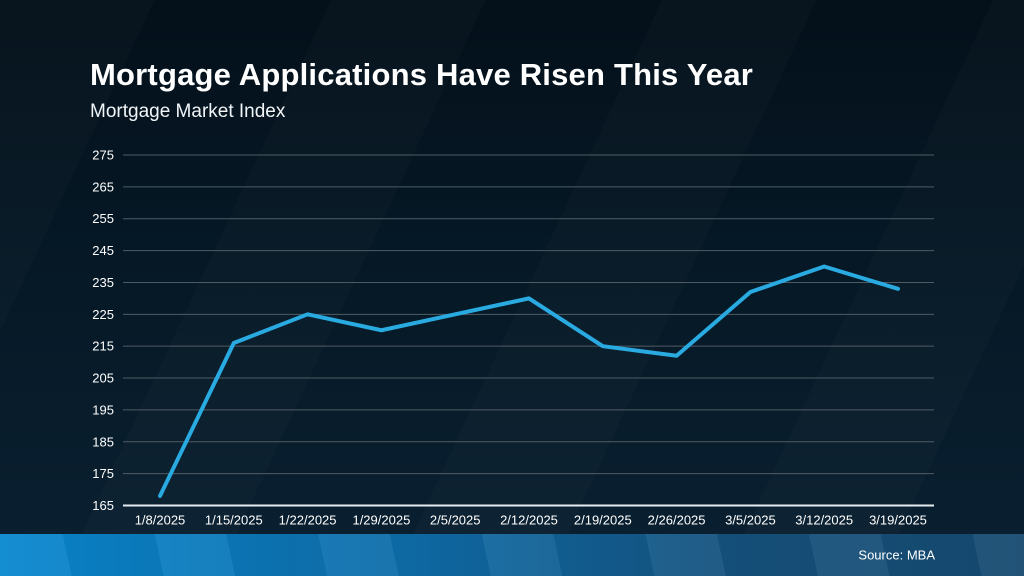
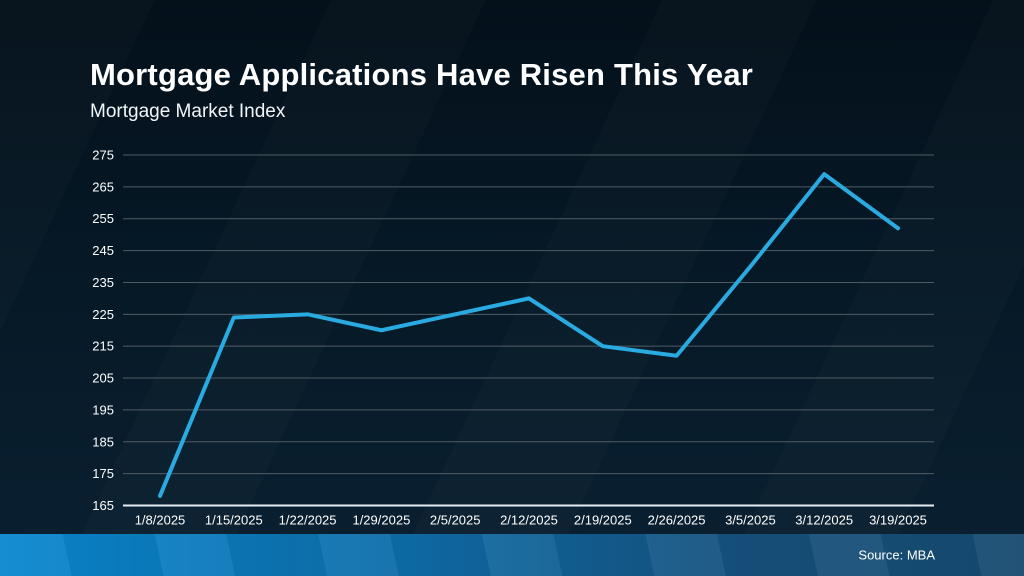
1/15/2025: 216 -> 224
3/5/2025: 232 -> 240
3/12/2025: 240 -> 269
3/19/2025: 233 -> 252
